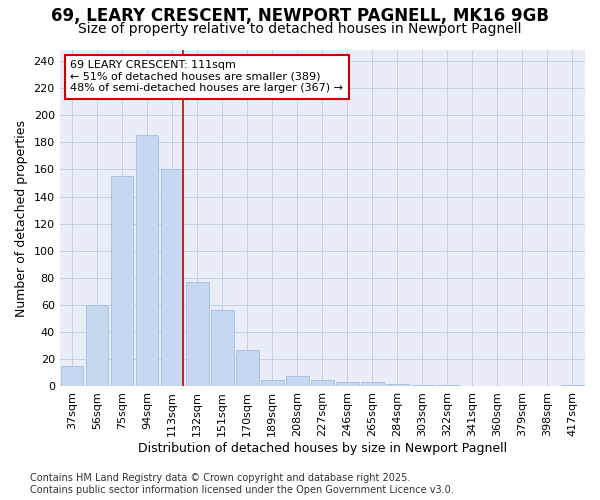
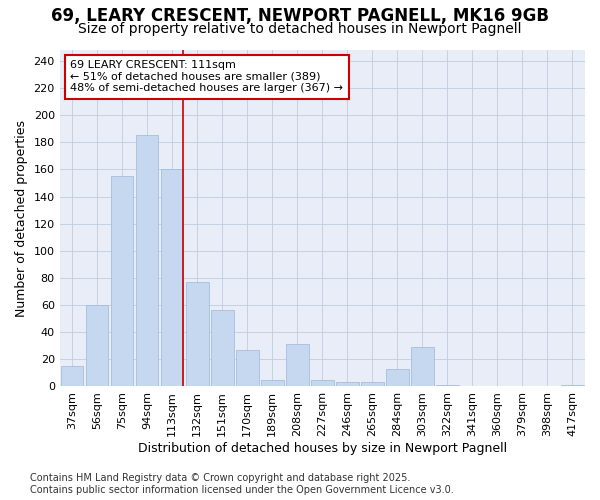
208sqm: 8 -> 31
284sqm: 2 -> 13
303sqm: 1 -> 29
